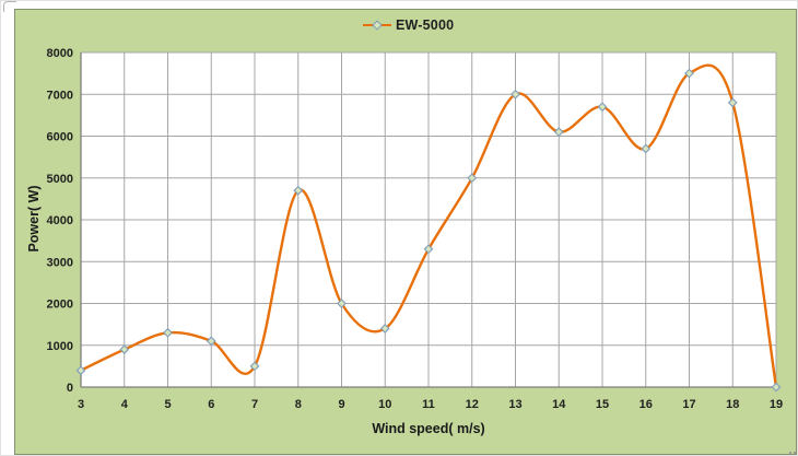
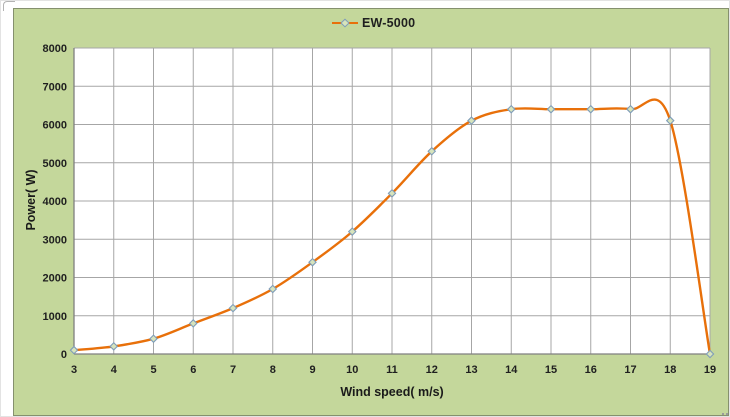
3: 400 -> 100
4: 900 -> 200
5: 1300 -> 400
6: 1100 -> 800
7: 500 -> 1200
8: 4700 -> 1700
9: 2000 -> 2400
10: 1400 -> 3200
11: 3300 -> 4200
12: 5000 -> 5300
13: 7000 -> 6100
14: 6100 -> 6400
15: 6700 -> 6400
16: 5700 -> 6400
17: 7500 -> 6400
18: 6800 -> 6100
